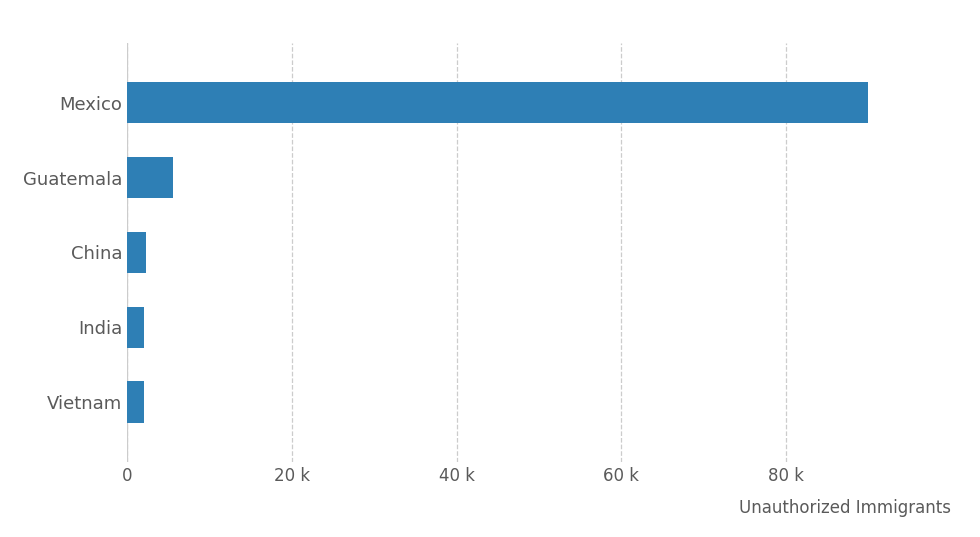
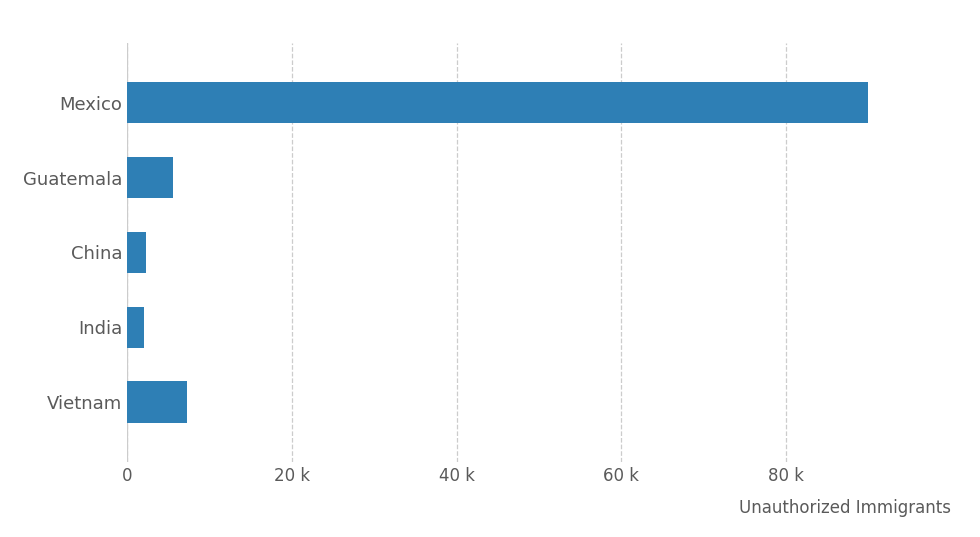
Vietnam: 2.0 k -> 7.2 k
